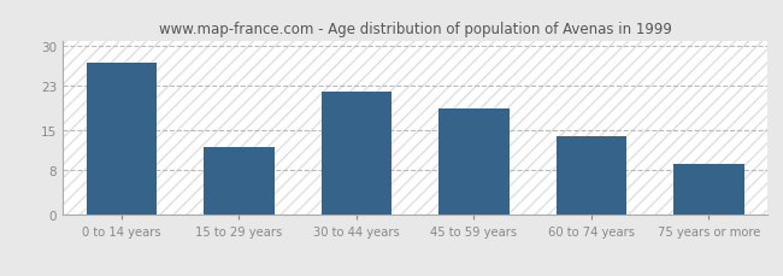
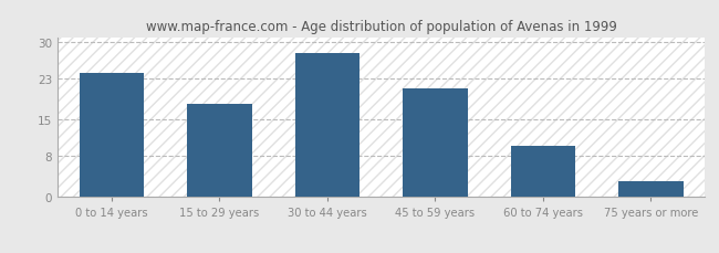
0 to 14 years: 27 -> 24
15 to 29 years: 12 -> 18
30 to 44 years: 22 -> 28
45 to 59 years: 19 -> 21
60 to 74 years: 14 -> 10
75 years or more: 9 -> 3
